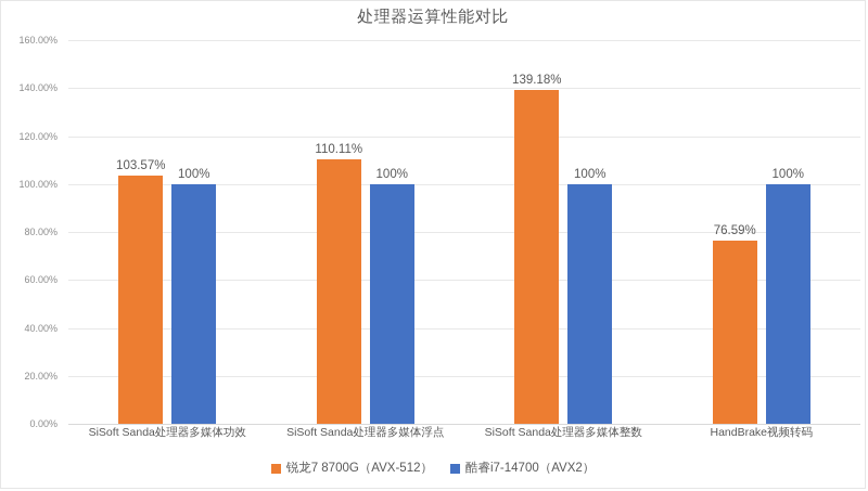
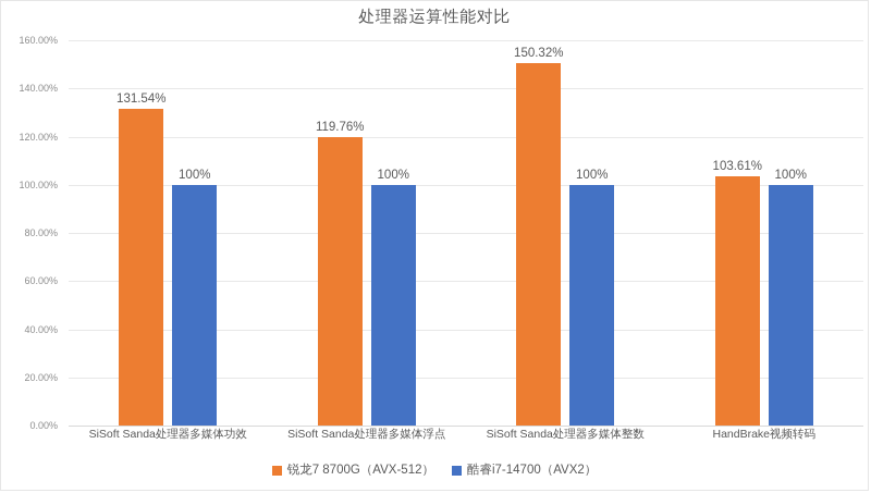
锐龙7 8700G（AVX-512）/SiSoft Sanda处理器多媒体功效: 103.57% -> 131.54%
锐龙7 8700G（AVX-512）/SiSoft Sanda处理器多媒体浮点: 110.11% -> 119.76%
锐龙7 8700G（AVX-512）/SiSoft Sanda处理器多媒体整数: 139.18% -> 150.32%
锐龙7 8700G（AVX-512）/HandBrake视频转码: 76.59% -> 103.61%
